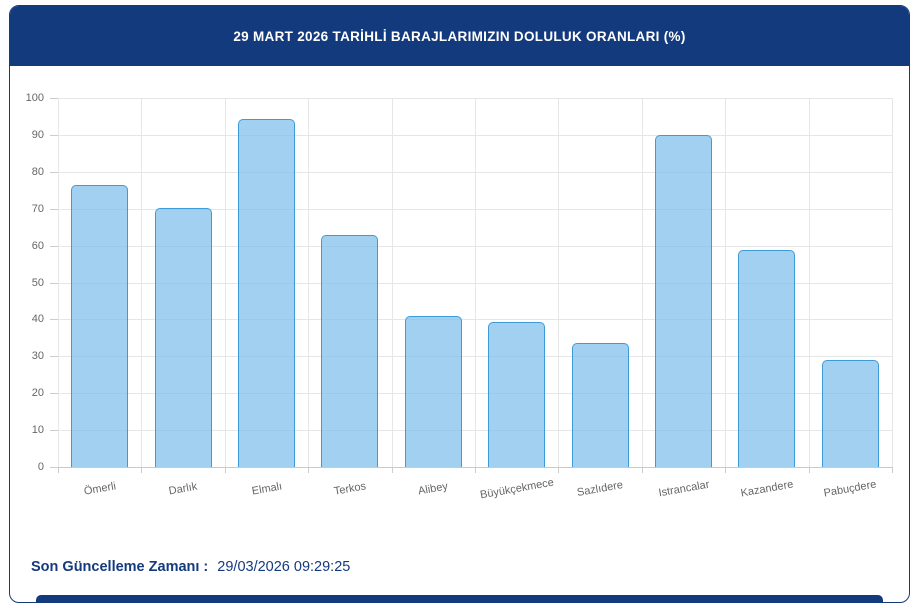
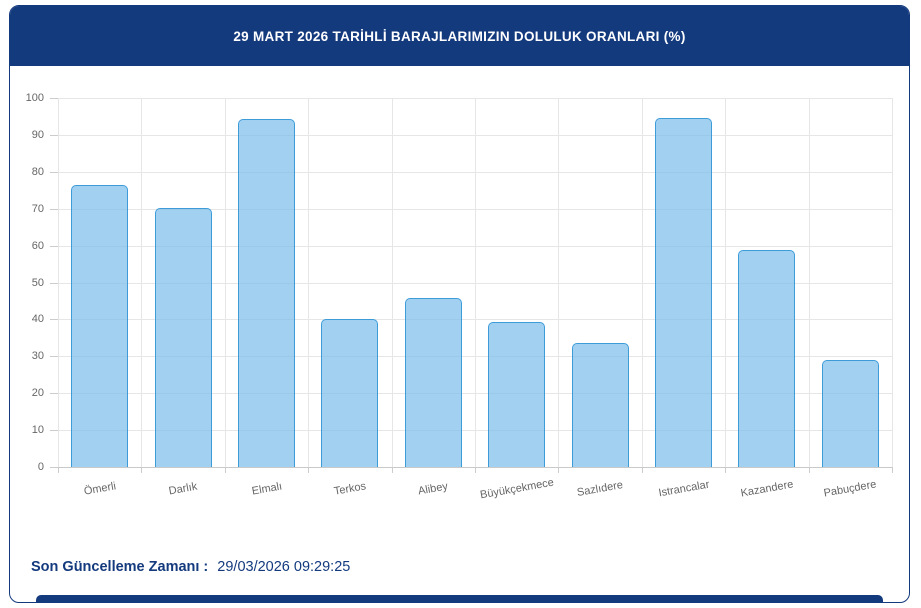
Terkos: 63 -> 40
Alibey: 41 -> 46
Istrancalar: 90 -> 94
